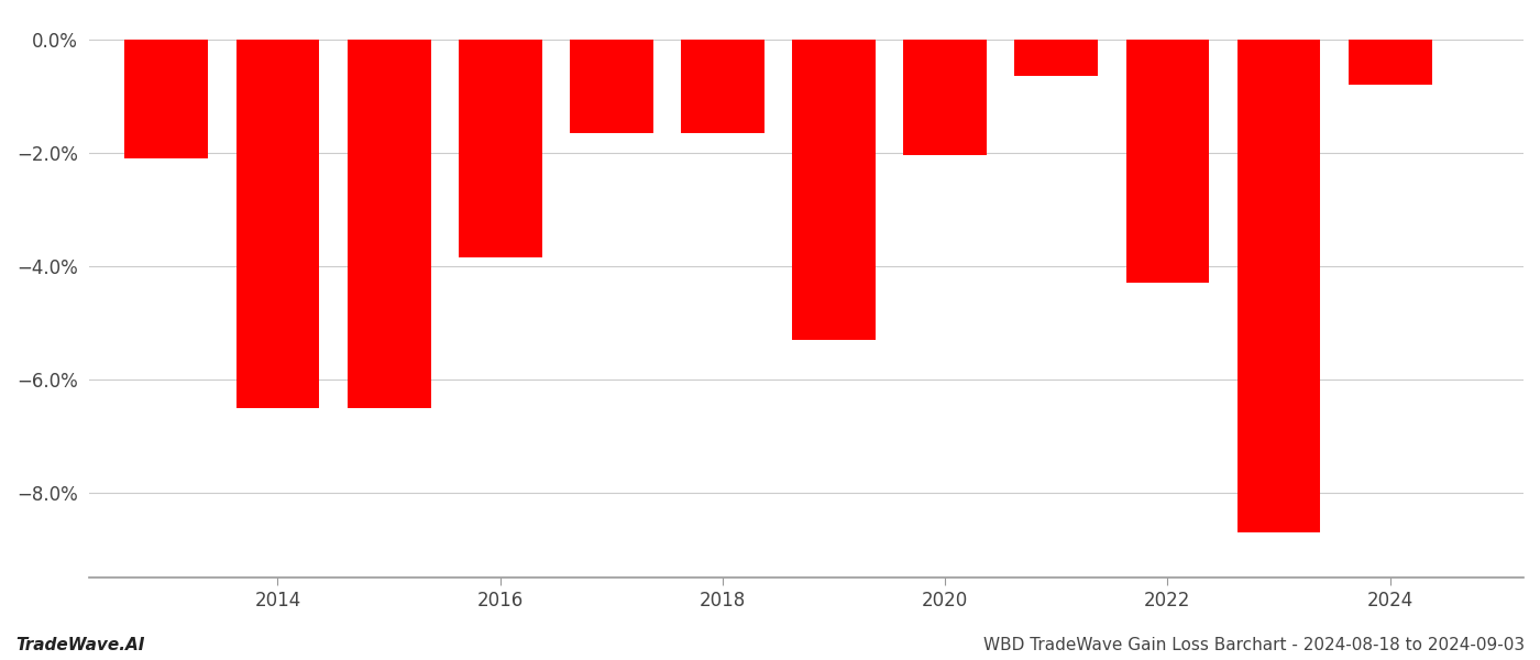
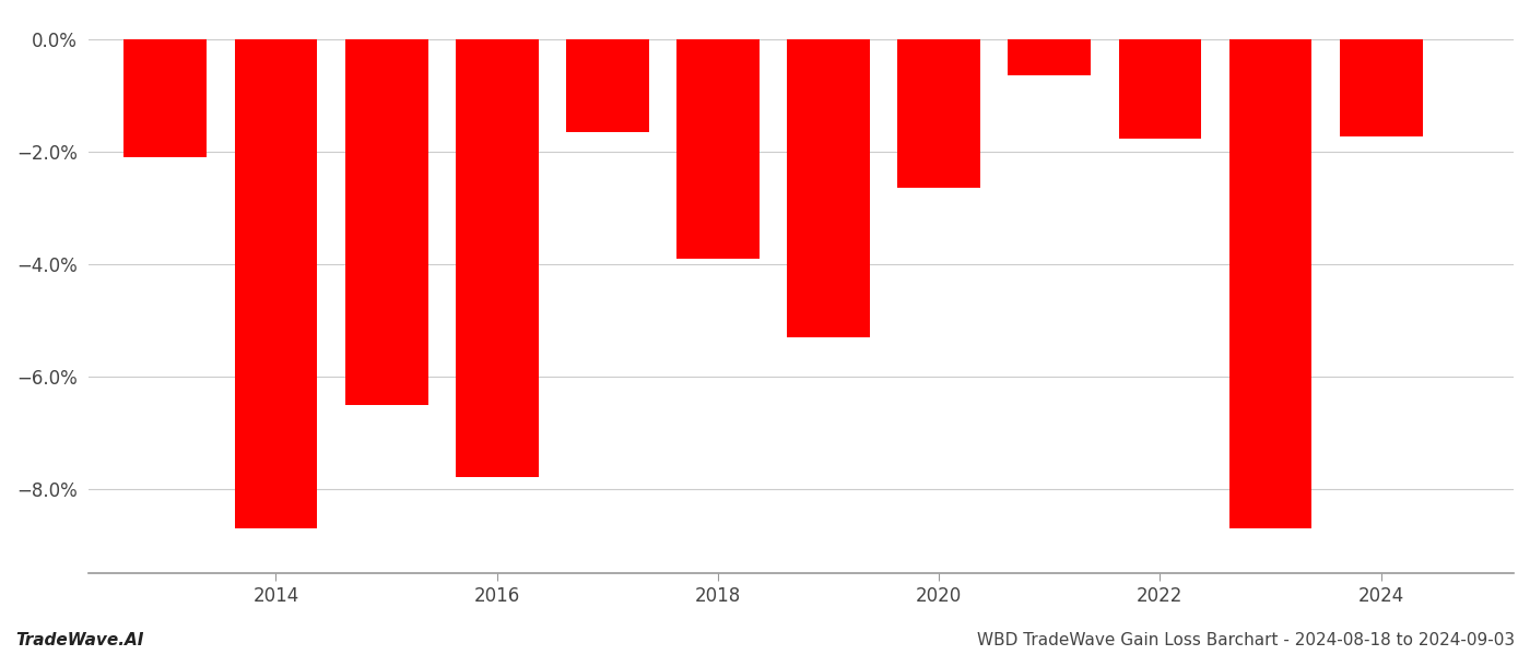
2014: -6.50% -> -8.70%
2016: -3.85% -> -7.78%
2018: -1.65% -> -3.90%
2020: -2.05% -> -2.64%
2022: -4.30% -> -1.78%
2024: -0.80% -> -1.74%
